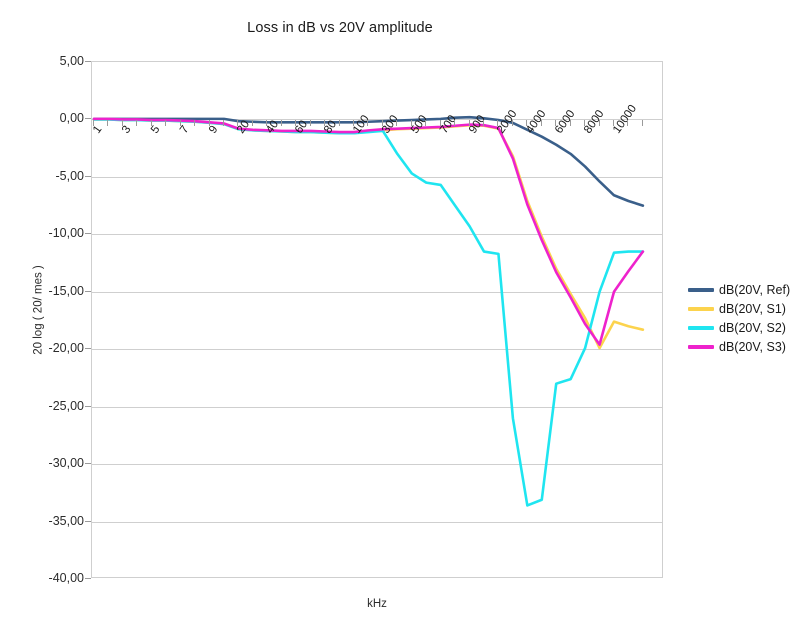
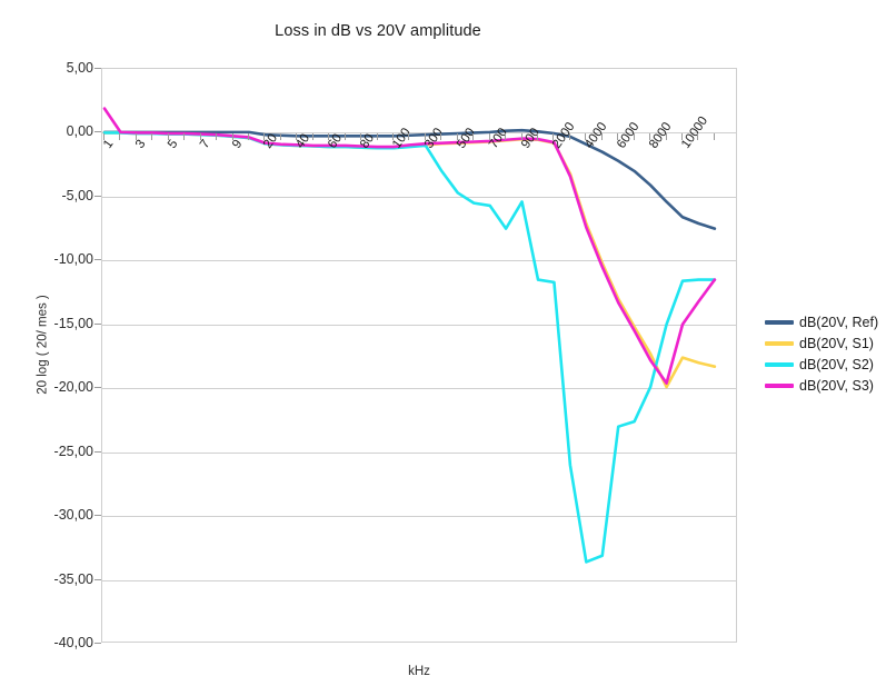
dB(20V, S3)/1: 0,1 -> 1,9
dB(20V, S2)/900: -9,3 -> -5,4
